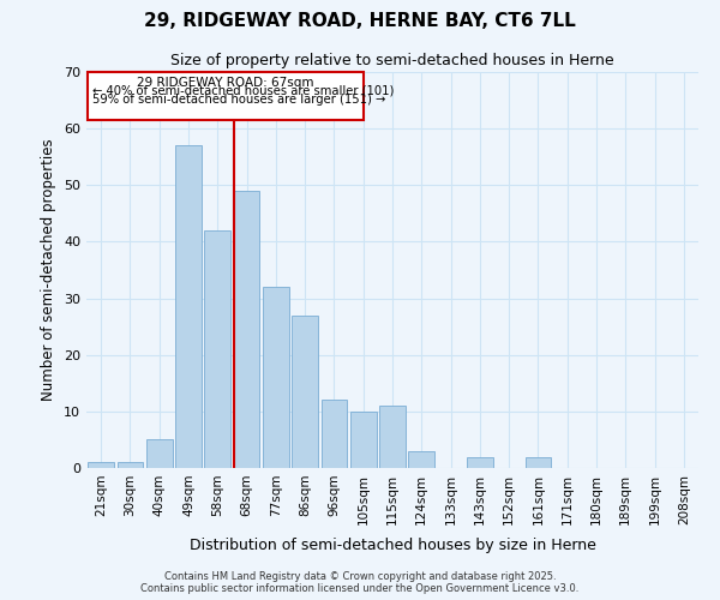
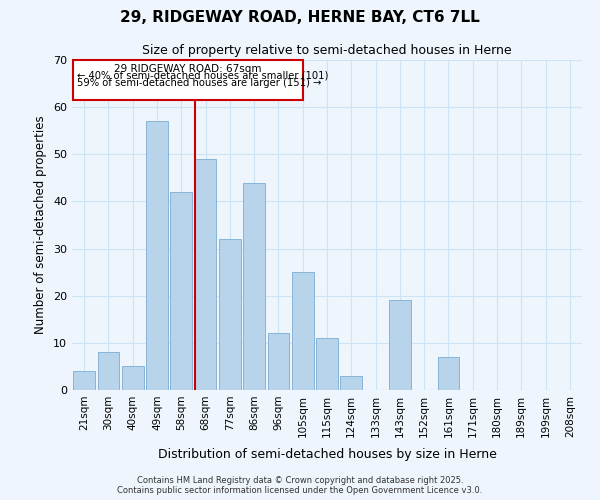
21sqm: 1 -> 4
30sqm: 1 -> 8
86sqm: 27 -> 44
105sqm: 10 -> 25
143sqm: 2 -> 19
161sqm: 2 -> 7
